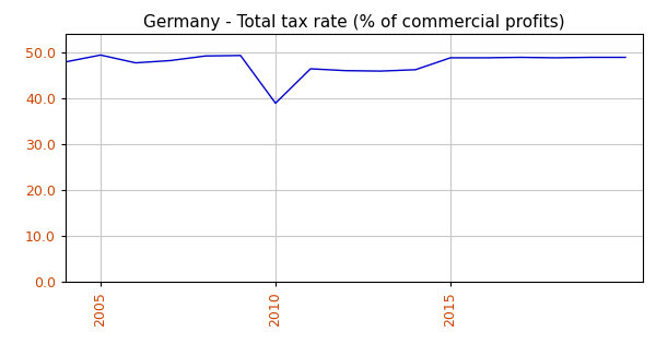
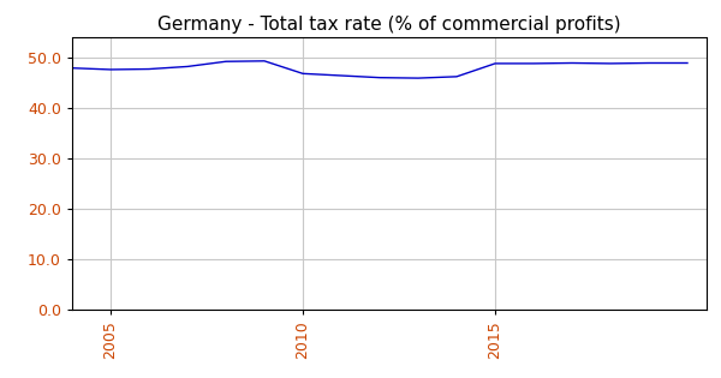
2005: 49.5 -> 47.7
2010: 39.0 -> 46.9
